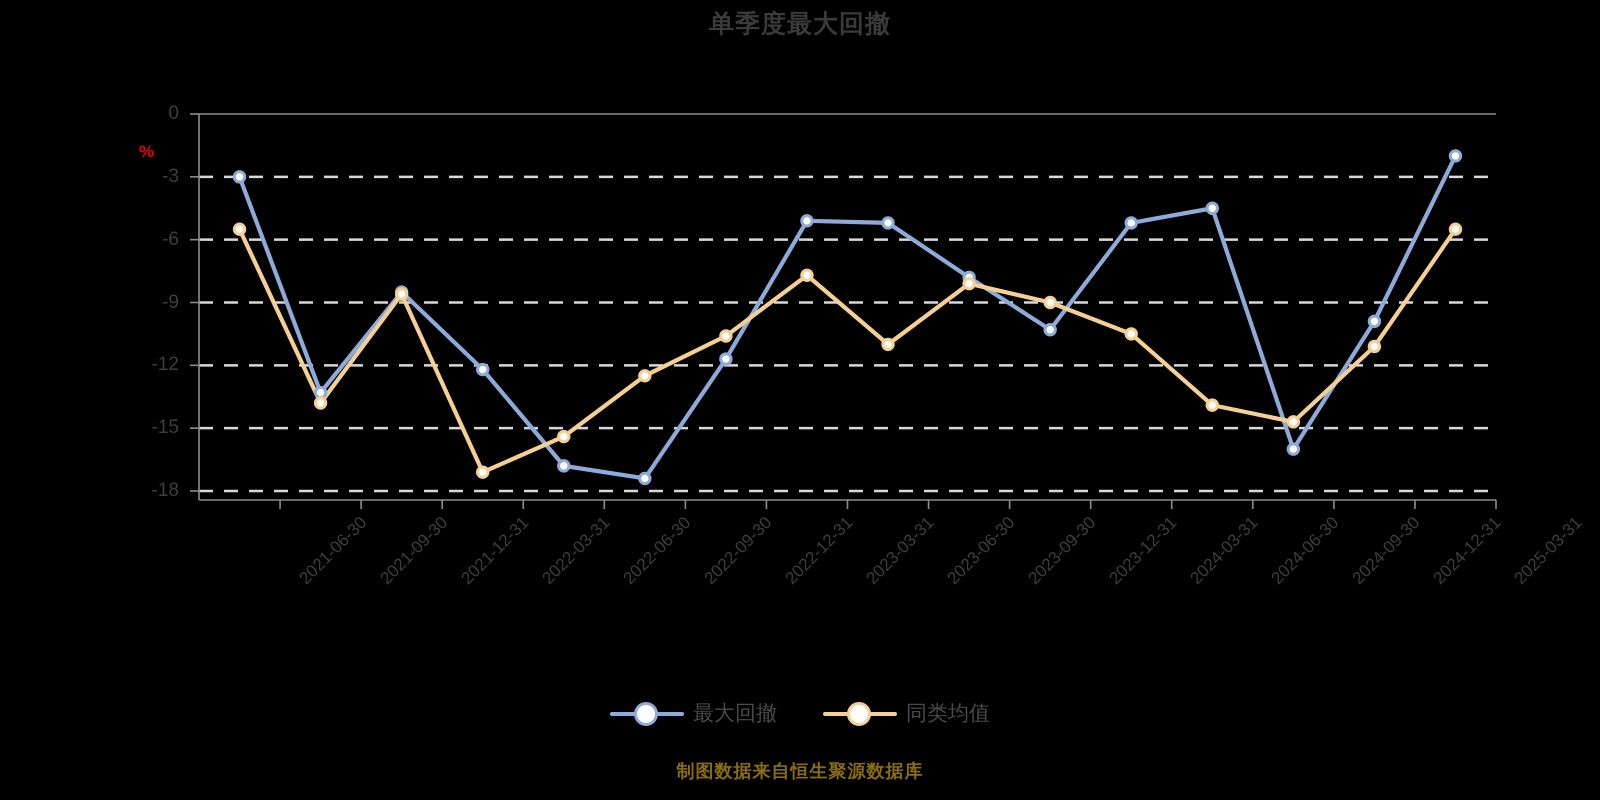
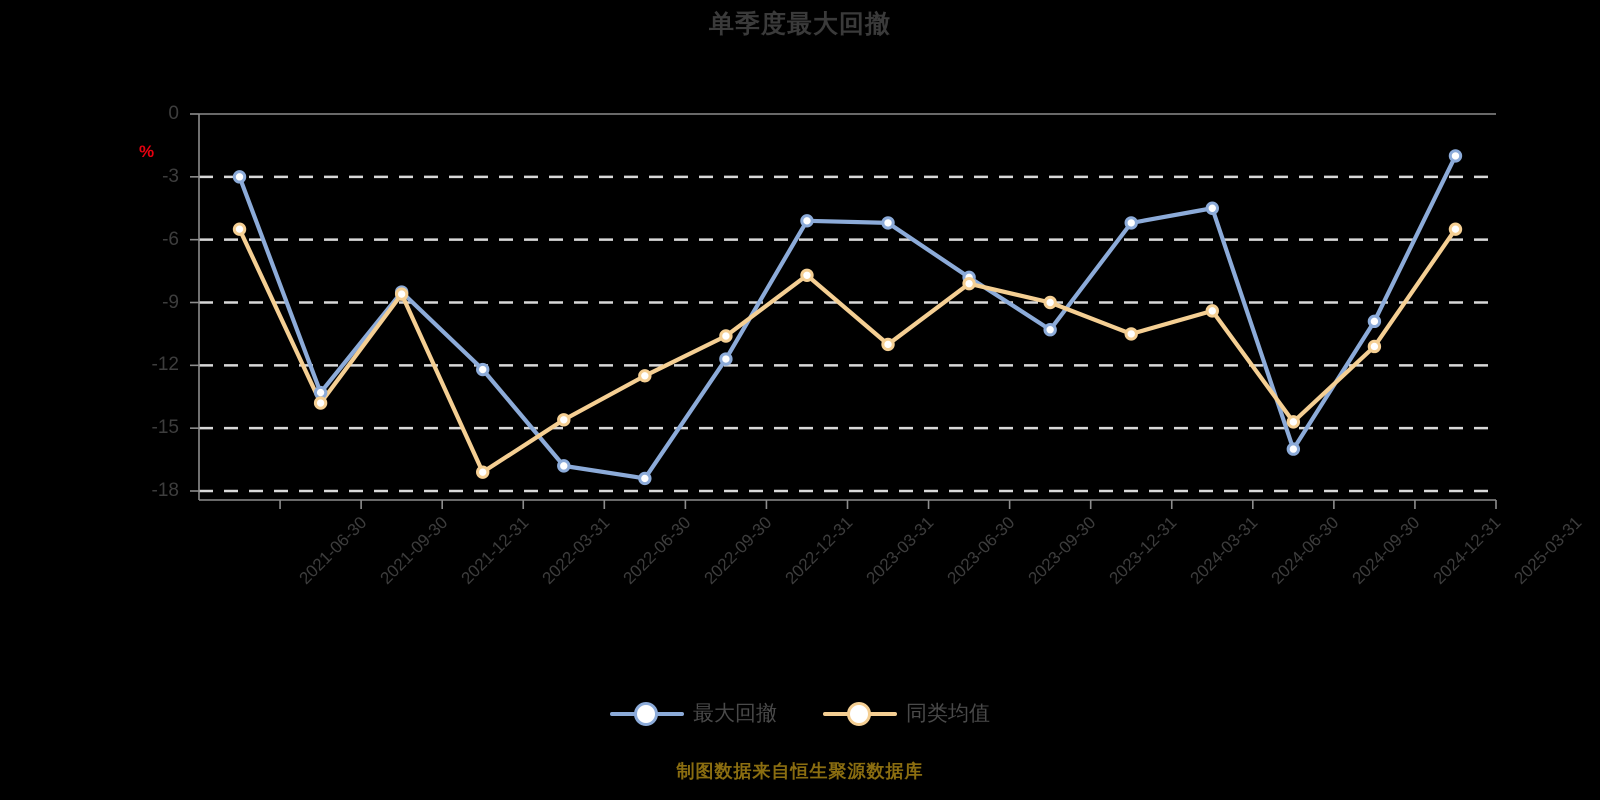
同类均值/2022-06-30: -15.4 -> -14.6
同类均值/2024-06-30: -13.9 -> -9.4
